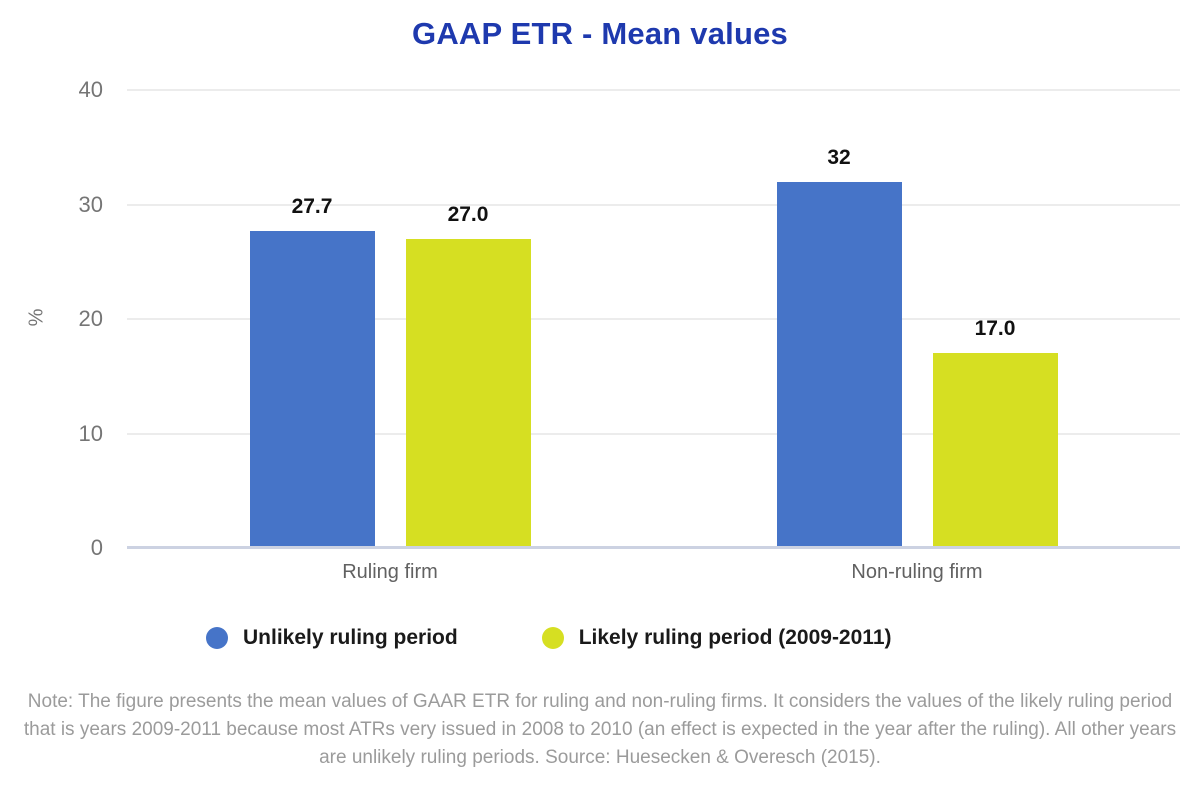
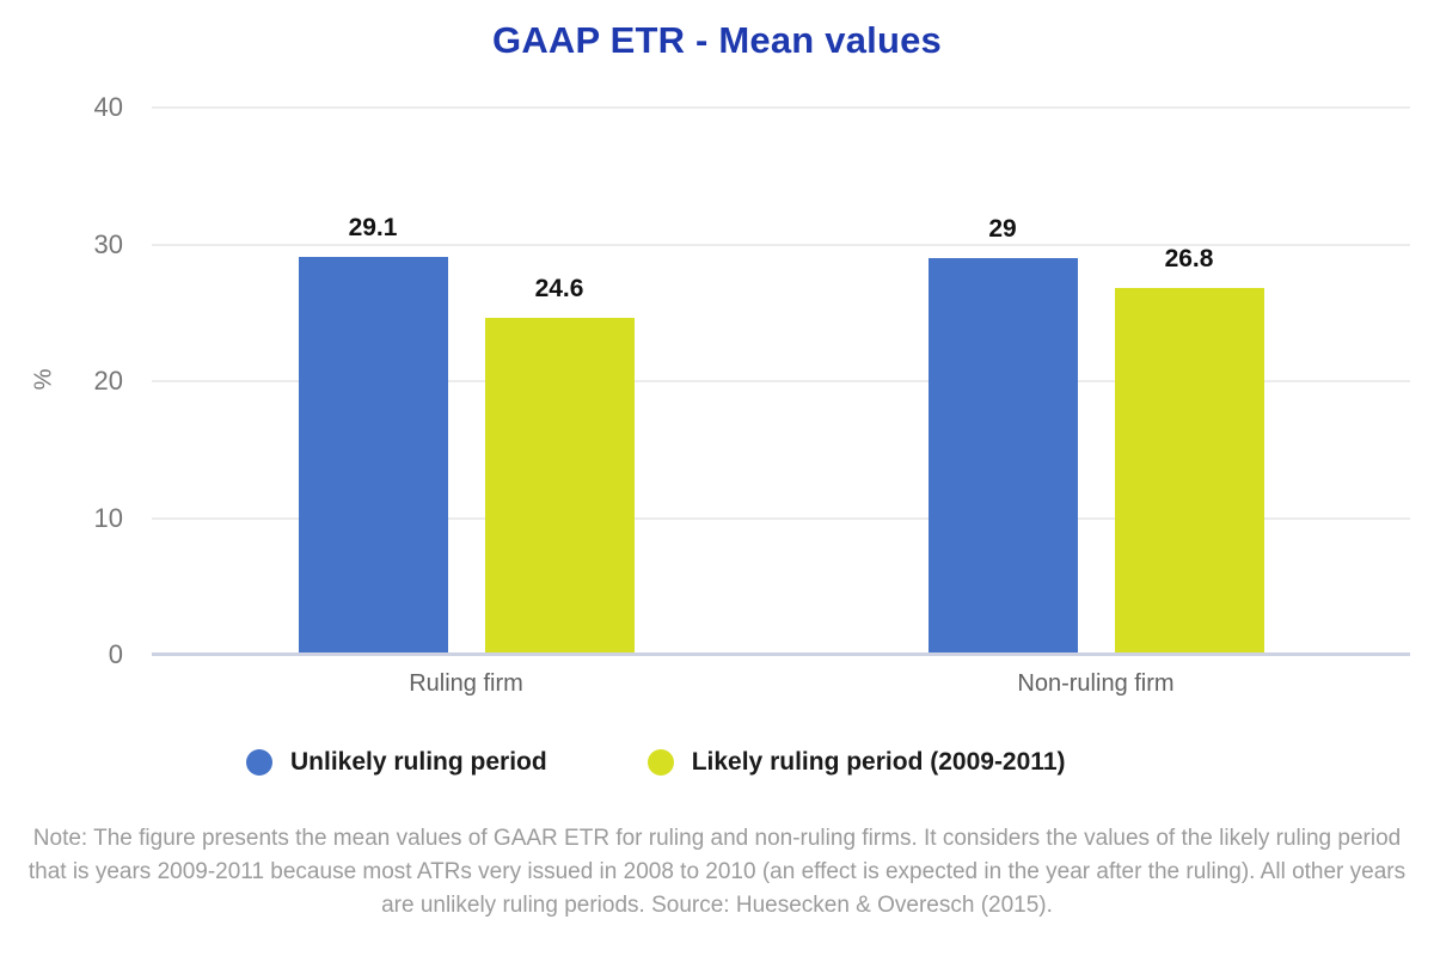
Unlikely ruling period/Ruling firm: 27.7 -> 29.1
Likely ruling period (2009-2011)/Ruling firm: 27.0 -> 24.6
Unlikely ruling period/Non-ruling firm: 32 -> 29
Likely ruling period (2009-2011)/Non-ruling firm: 17.0 -> 26.8
